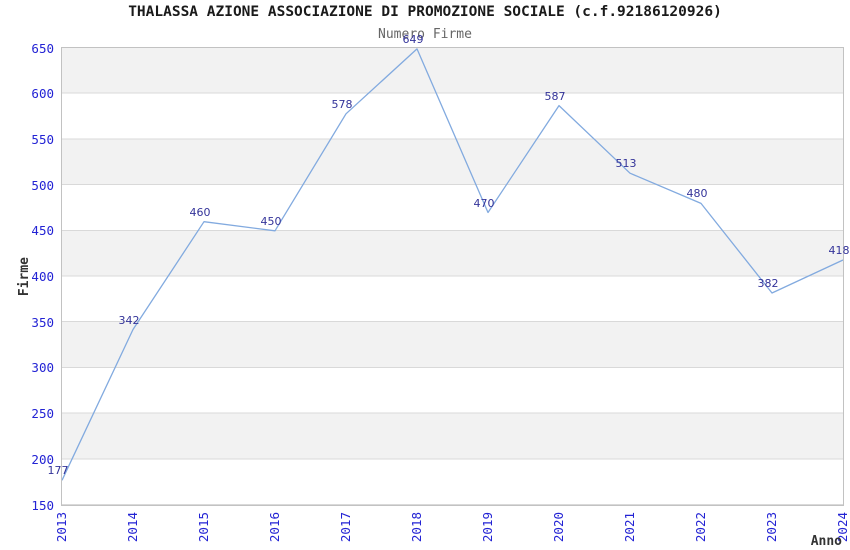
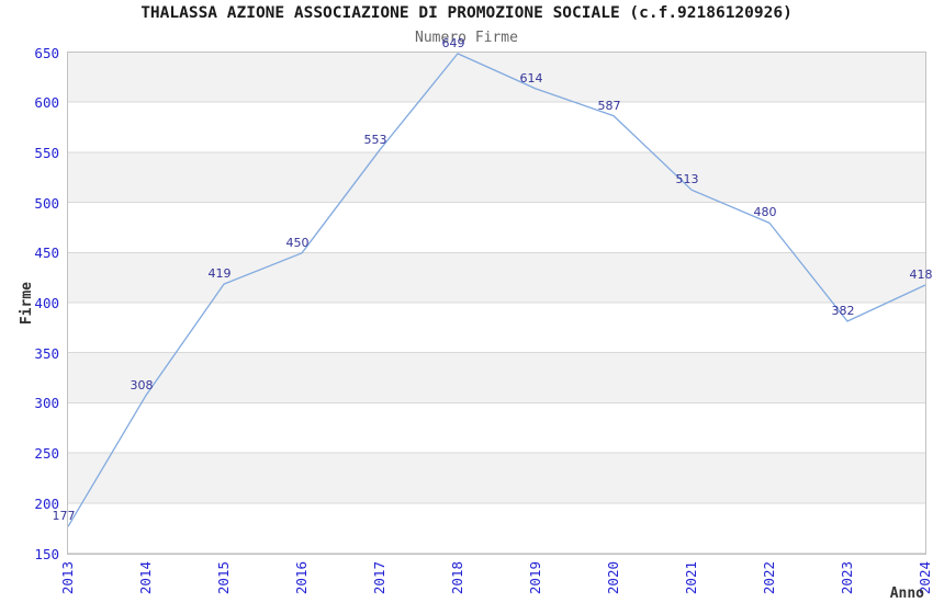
2014: 342 -> 308
2015: 460 -> 419
2017: 578 -> 553
2019: 470 -> 614
